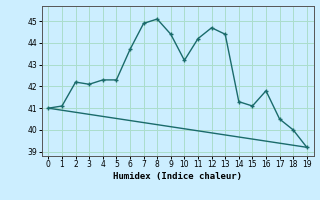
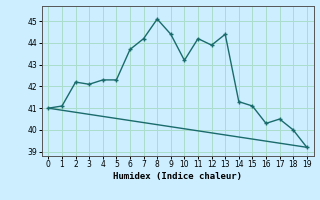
7: 44.9 -> 44.2
12: 44.7 -> 43.9
16: 41.8 -> 40.3
